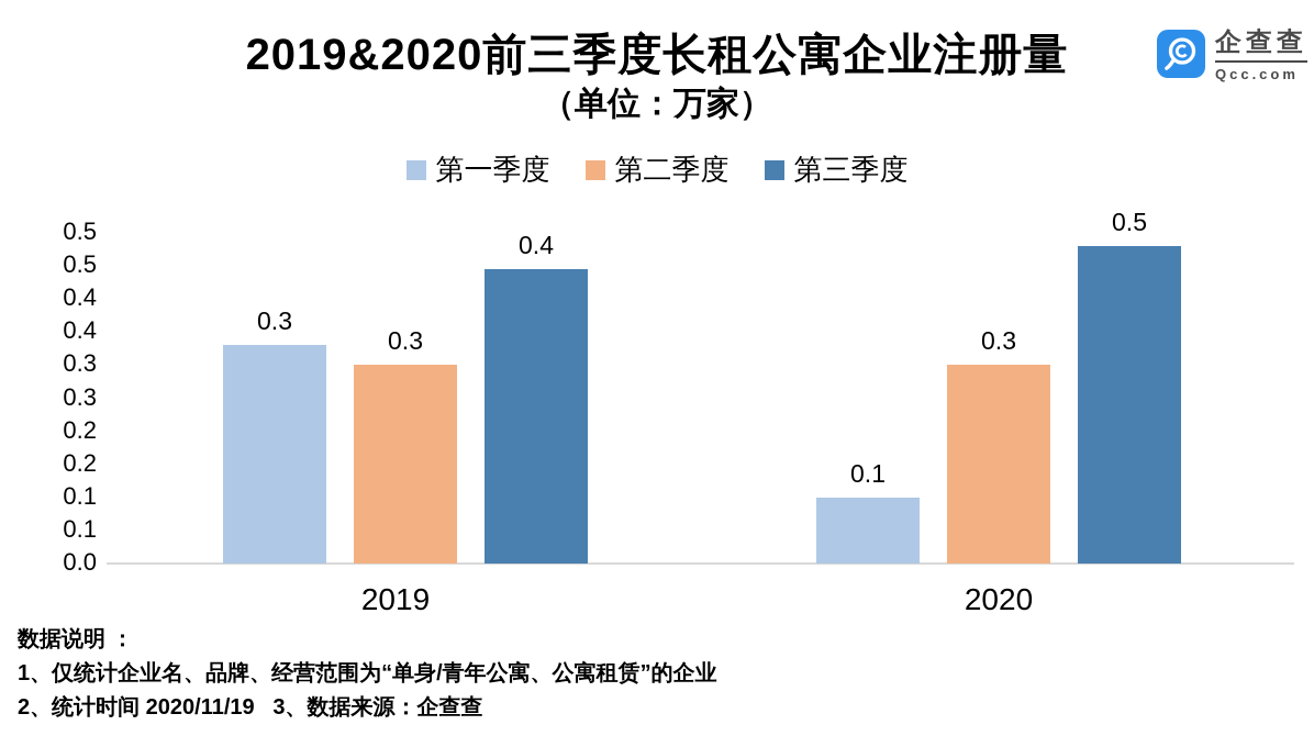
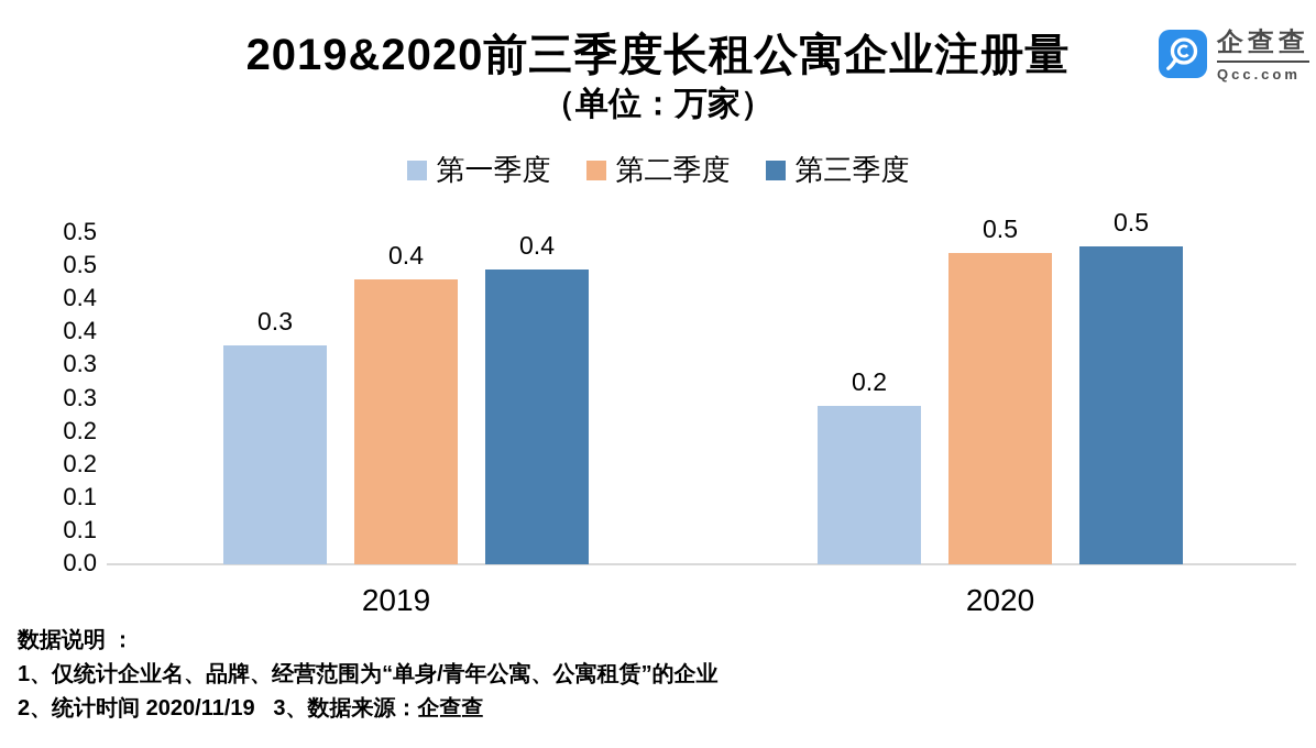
第二季度/2019: 0.3 -> 0.4
第一季度/2020: 0.1 -> 0.2
第二季度/2020: 0.3 -> 0.5
